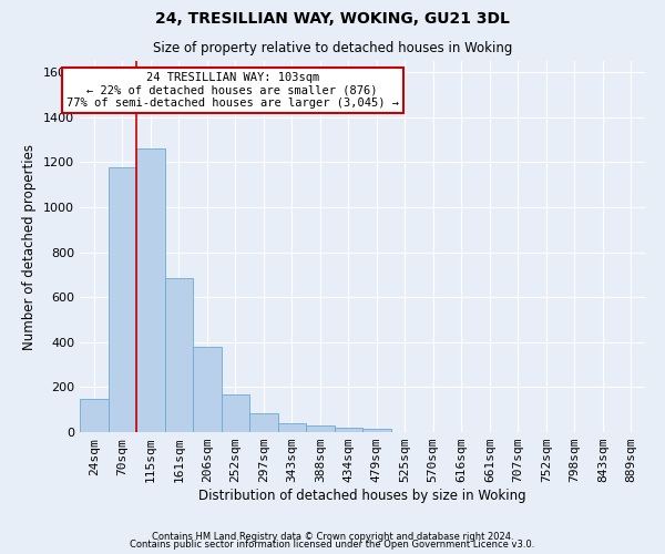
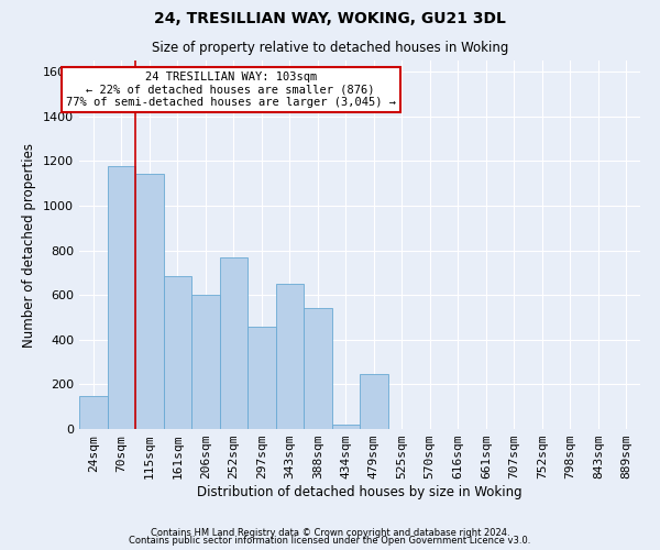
115sqm: 1263 -> 1145
206sqm: 378 -> 600
252sqm: 168 -> 770
297sqm: 83 -> 460
343sqm: 38 -> 650
388sqm: 30 -> 540
479sqm: 15 -> 245
